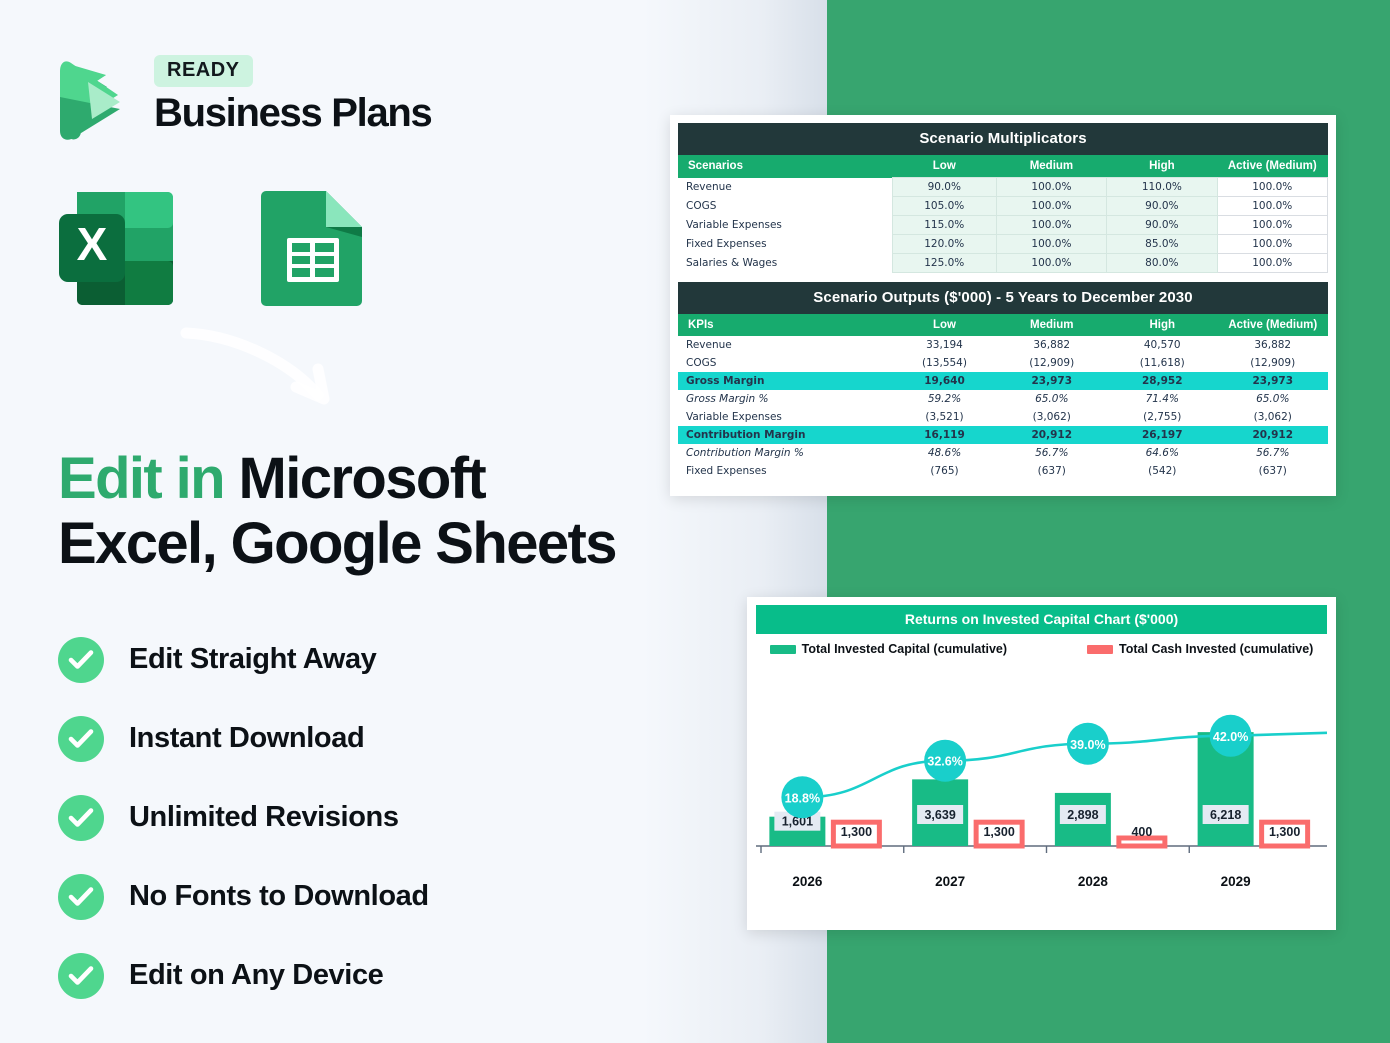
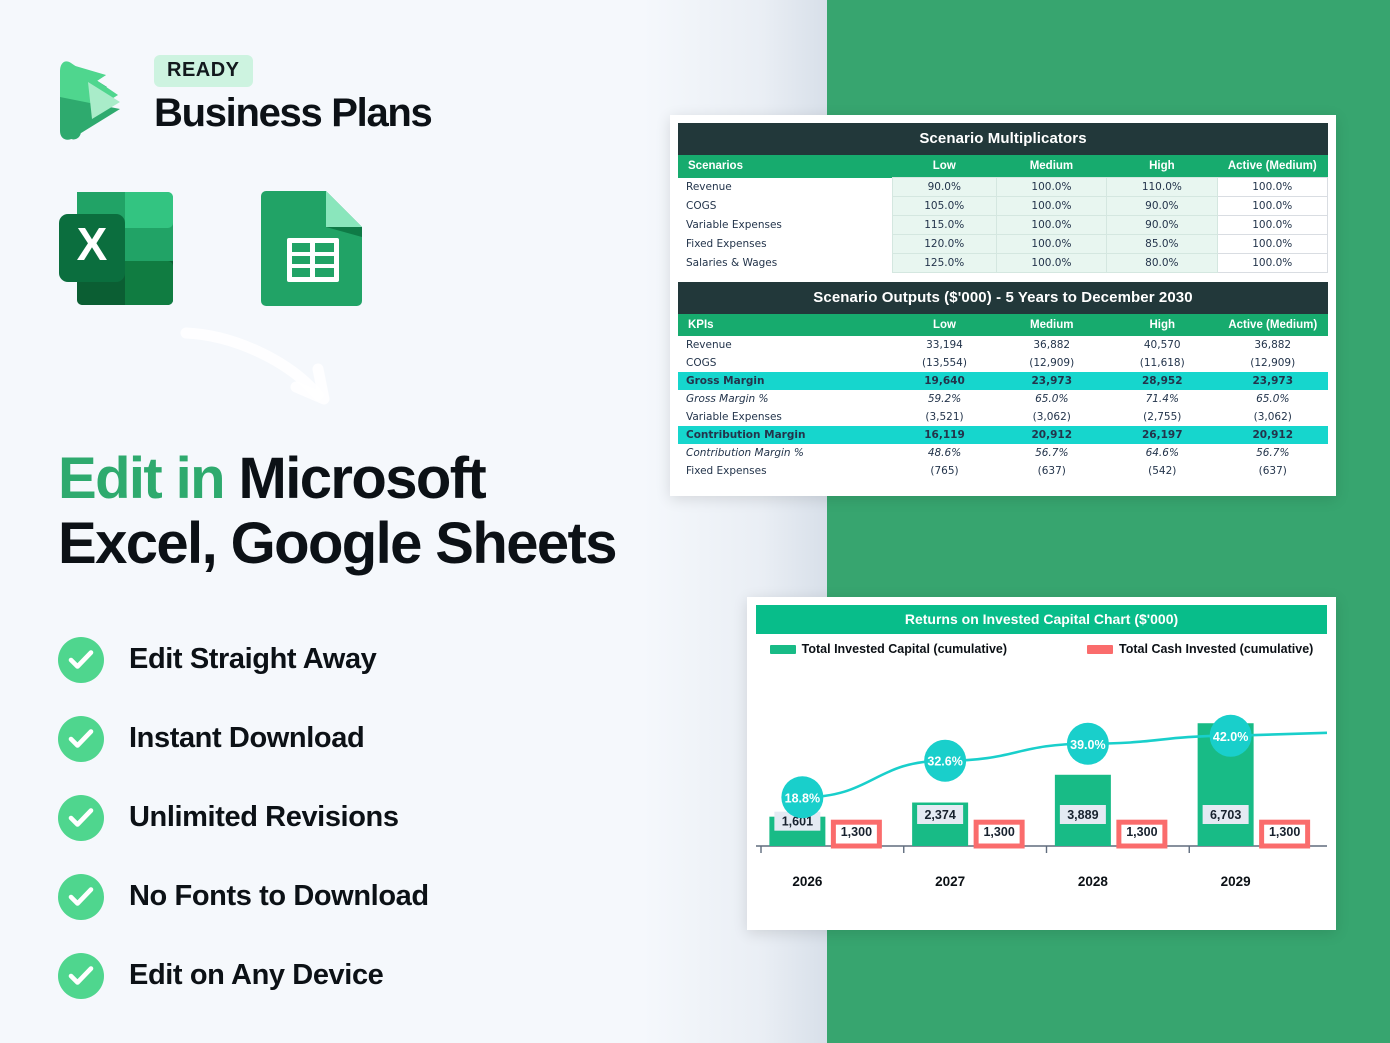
Total Invested Capital (cumulative)/2027: 3,639 -> 2,374
Total Invested Capital (cumulative)/2028: 2,898 -> 3,889
Total Cash Invested (cumulative)/2028: 400 -> 1,300
Total Invested Capital (cumulative)/2029: 6,218 -> 6,703
